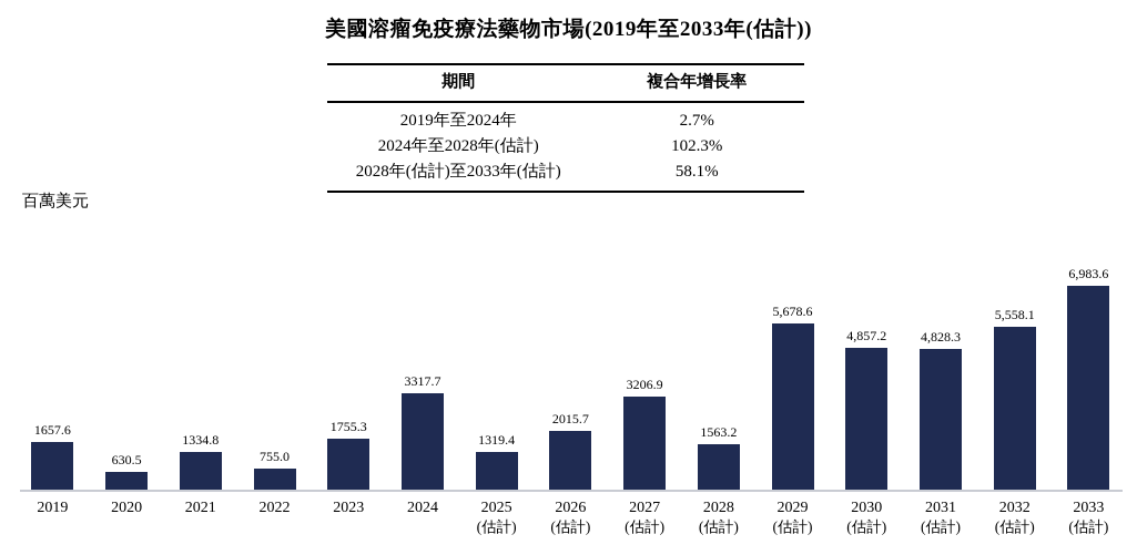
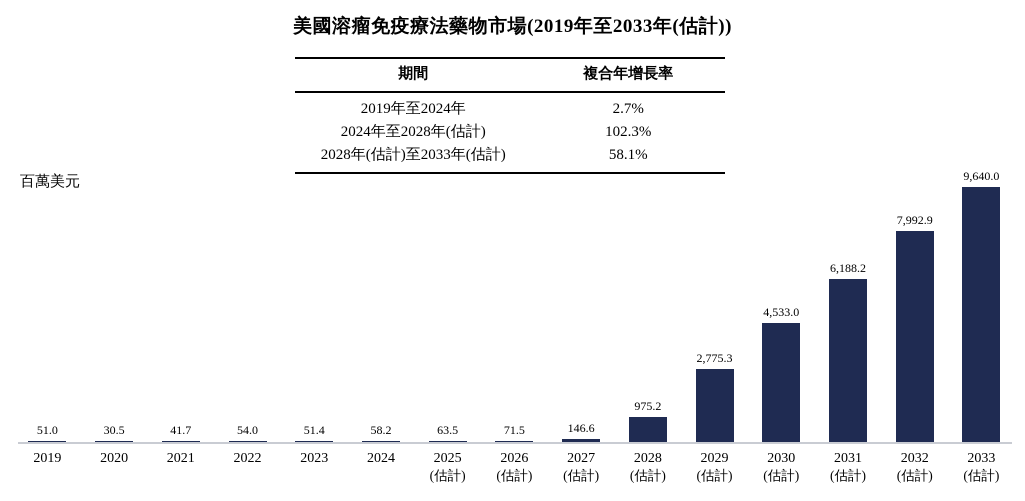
2019: 1657.6 -> 51.0
2020: 630.5 -> 30.5
2021: 1334.8 -> 41.7
2022: 755.0 -> 54.0
2023: 1755.3 -> 51.4
2024: 3317.7 -> 58.2
2025: 1319.4 -> 63.5
2026: 2015.7 -> 71.5
2027: 3206.9 -> 146.6
2028: 1563.2 -> 975.2
2029: 5,678.6 -> 2,775.3
2030: 4,857.2 -> 4,533.0
2031: 4,828.3 -> 6,188.2
2032: 5,558.1 -> 7,992.9
2033: 6,983.6 -> 9,640.0
